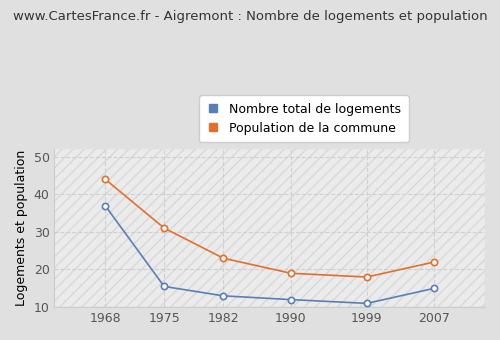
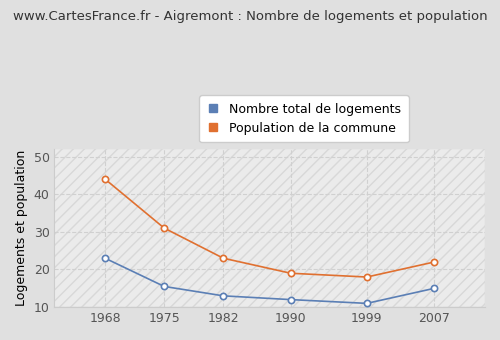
Nombre total de logements/1968: 37.0 -> 23.0
